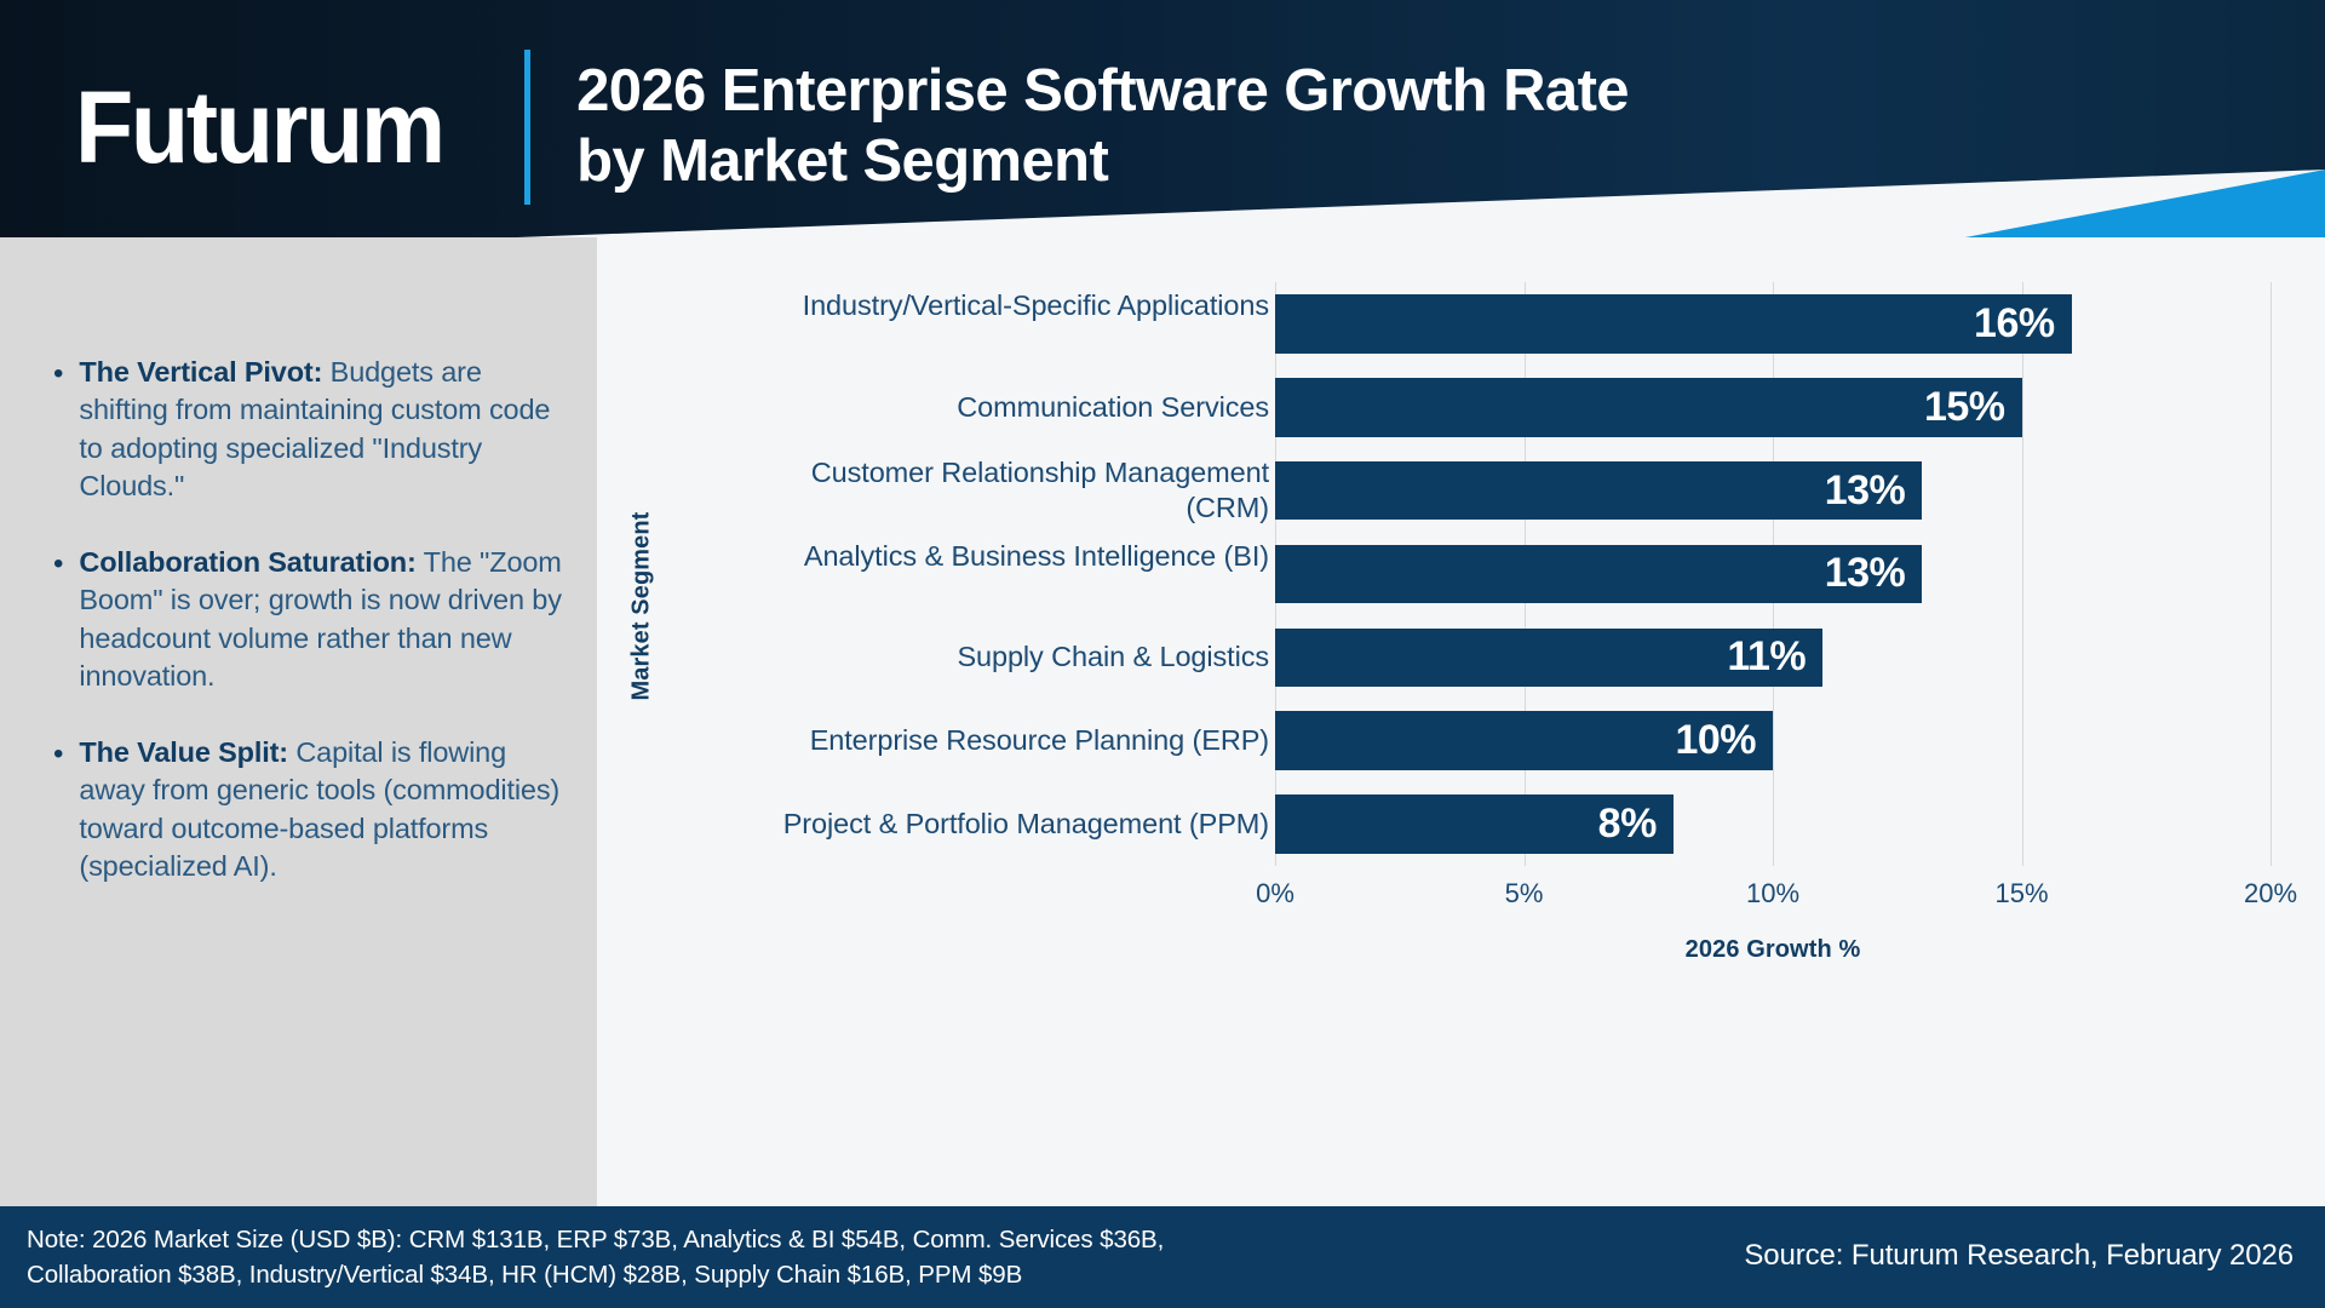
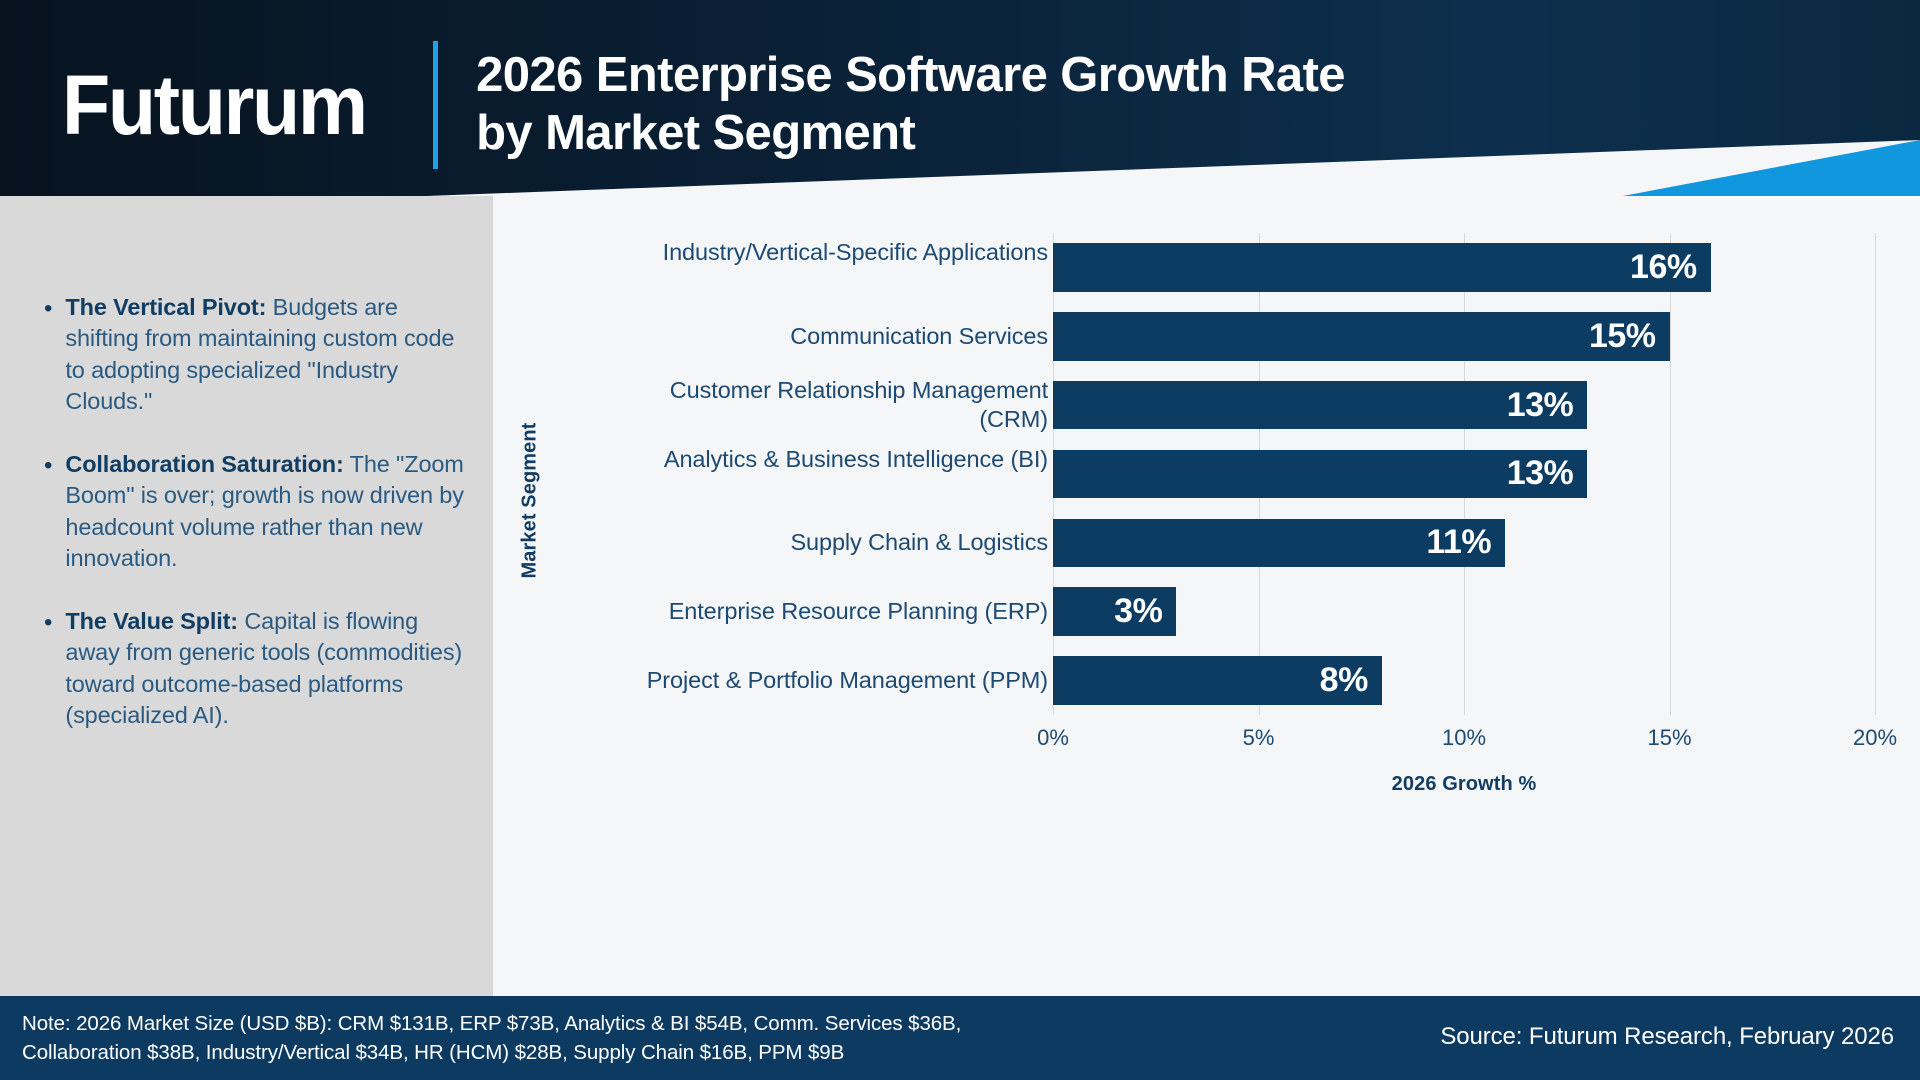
Enterprise Resource Planning (ERP): 10% -> 3%
